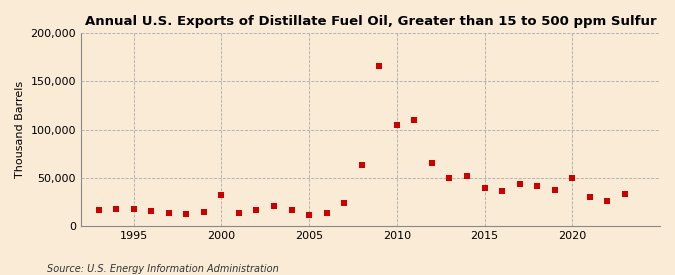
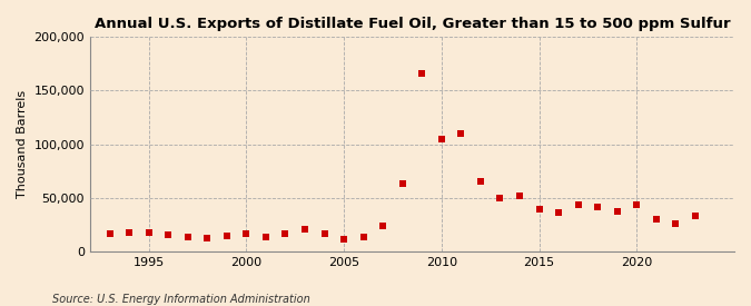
2000: 32,000 -> 16,000
2020: 50,000 -> 44,000
